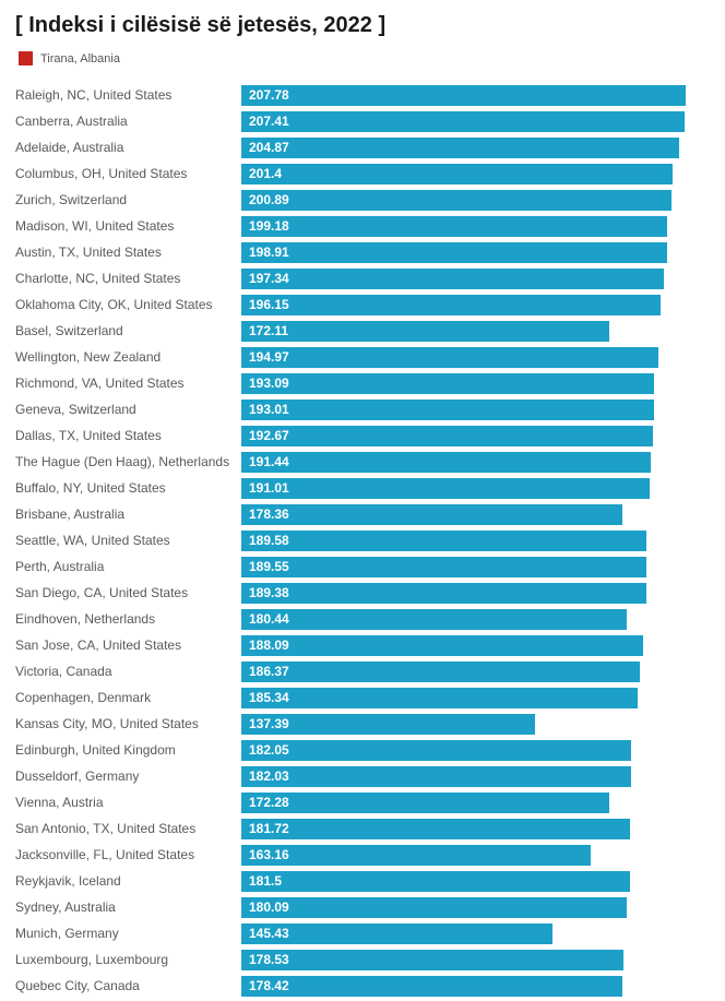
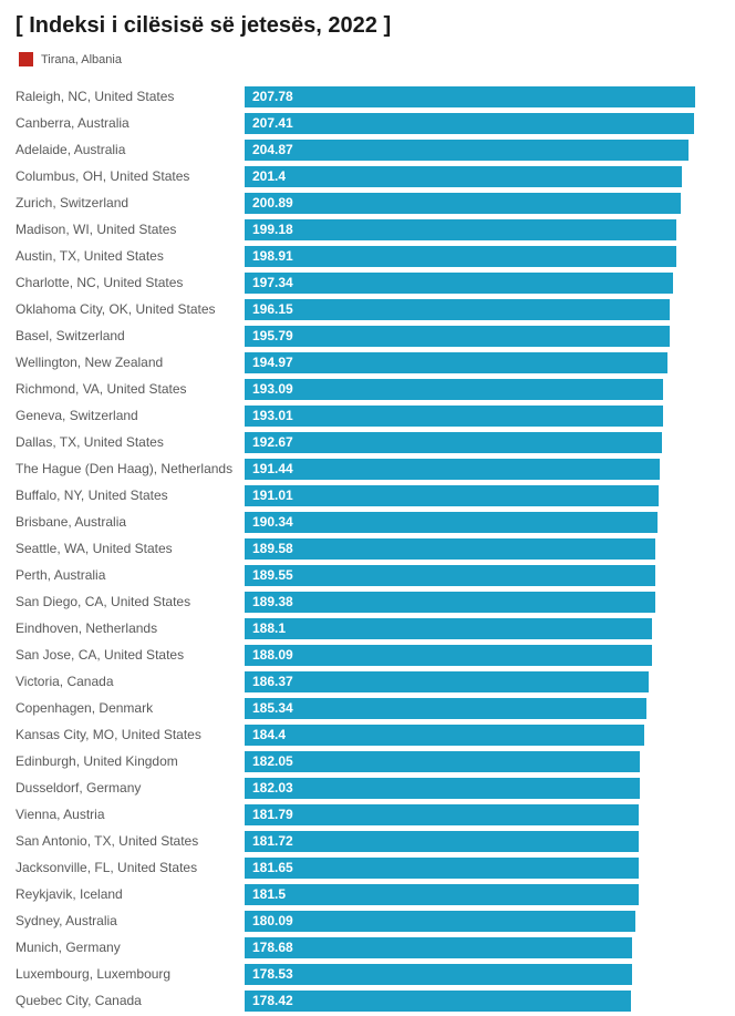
Basel, Switzerland: 172.11 -> 195.79
Brisbane, Australia: 178.36 -> 190.34
Eindhoven, Netherlands: 180.44 -> 188.1
Kansas City, MO, United States: 137.39 -> 184.4
Vienna, Austria: 172.28 -> 181.79
Jacksonville, FL, United States: 163.16 -> 181.65
Munich, Germany: 145.43 -> 178.68
